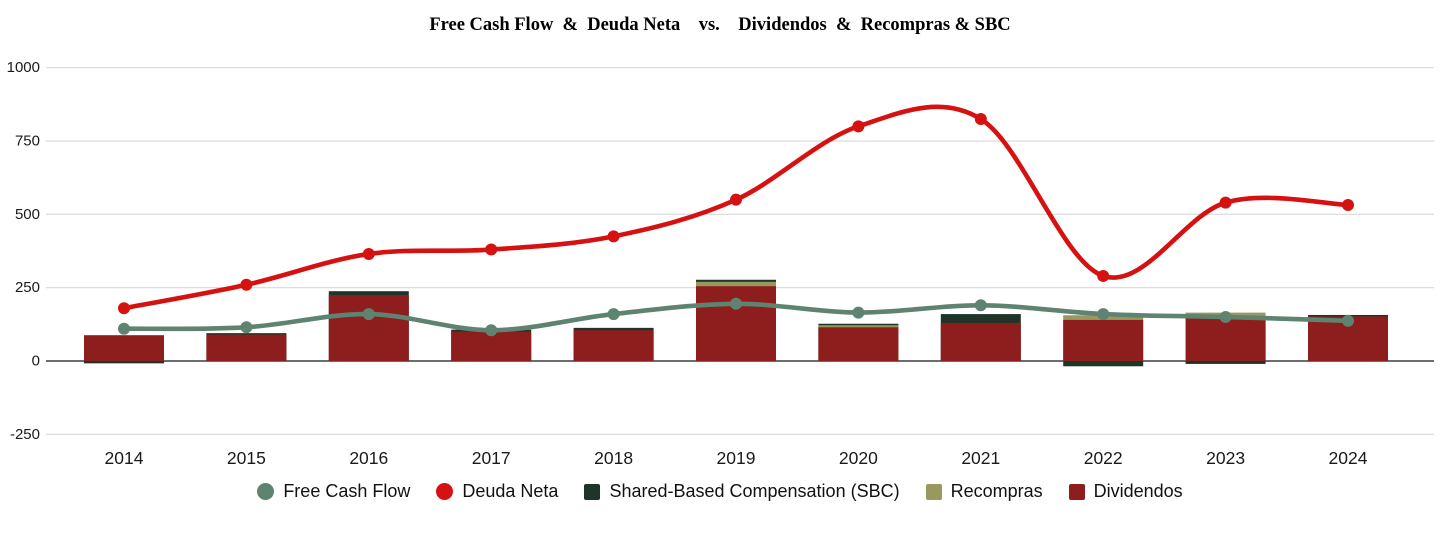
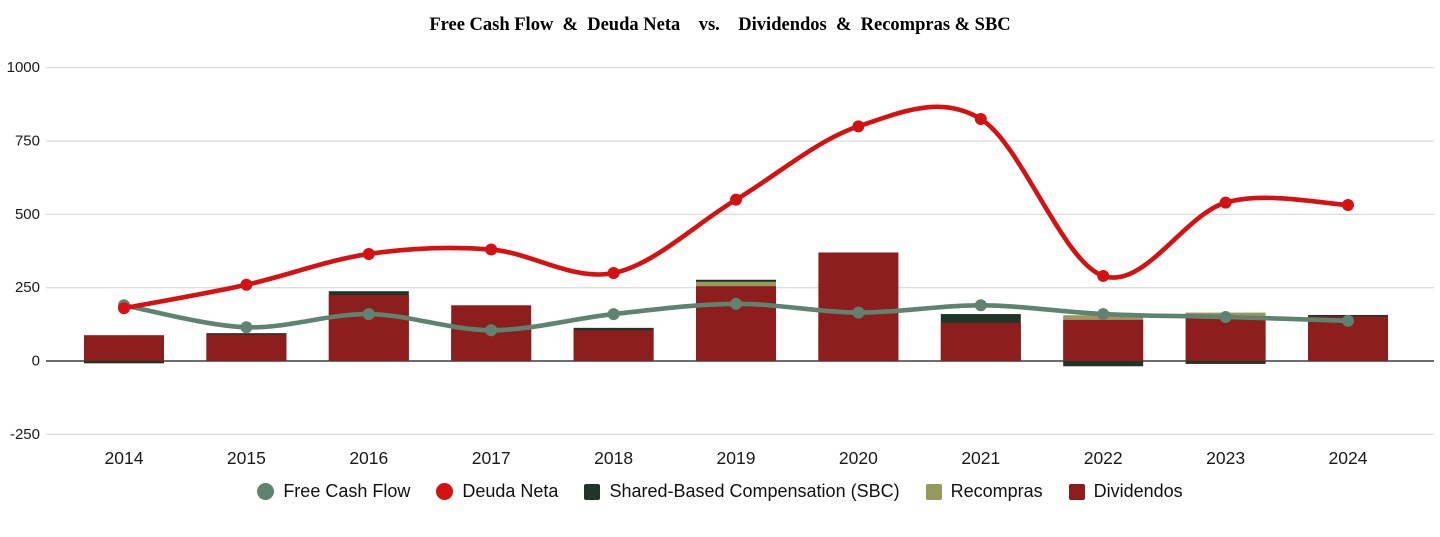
Free Cash Flow/2014: 110 -> 190
Dividendos/2017: 100 -> 190
Deuda Neta/2018: 420 -> 300
Shared-Based Compensation (SBC)/2020: 130 -> 170
Dividendos/2020: 120 -> 370
